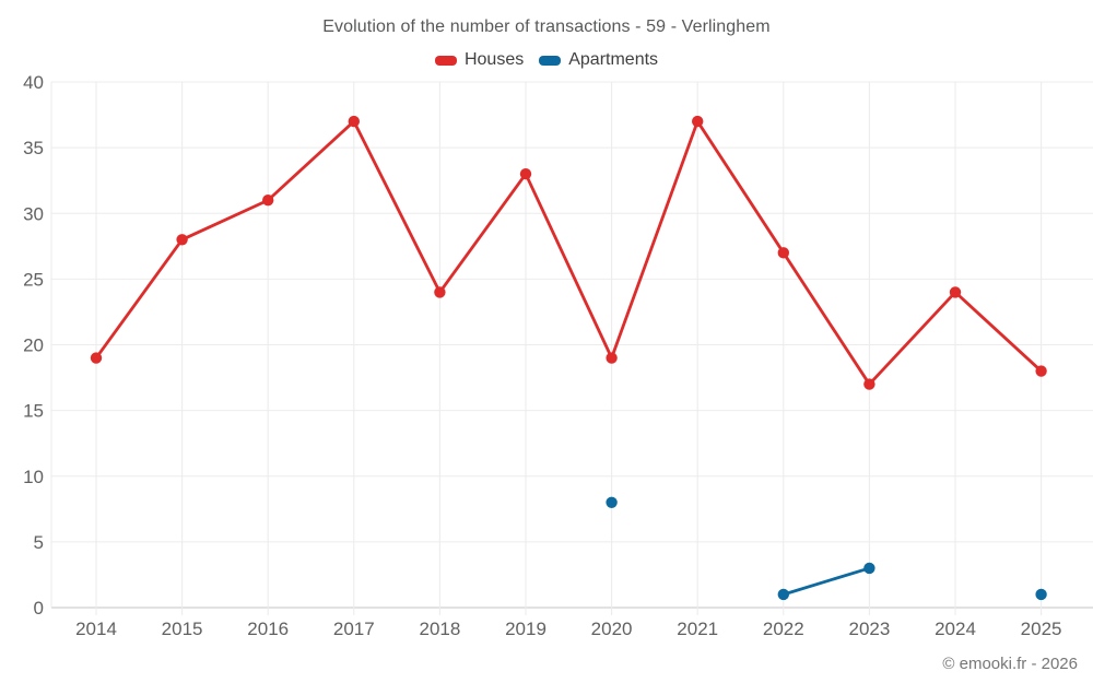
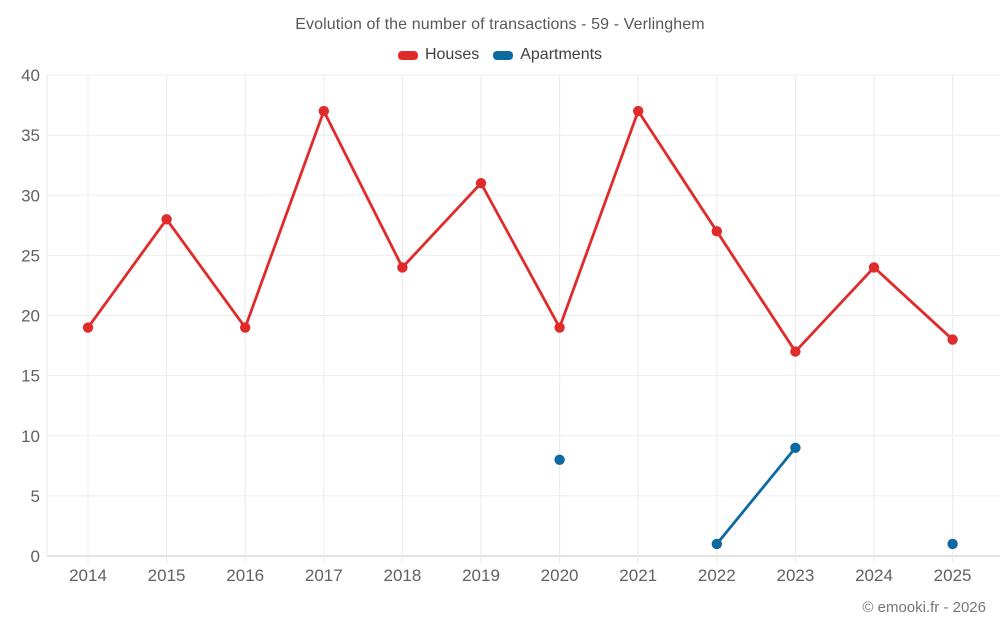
Houses/2016: 31 -> 19
Houses/2019: 33 -> 31
Apartments/2023: 3 -> 9
